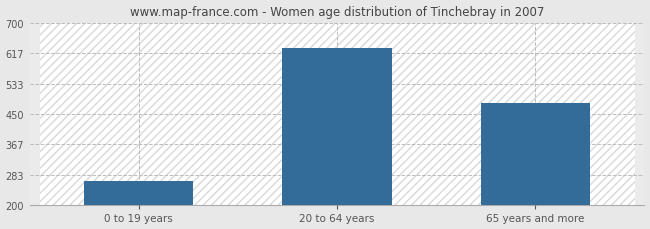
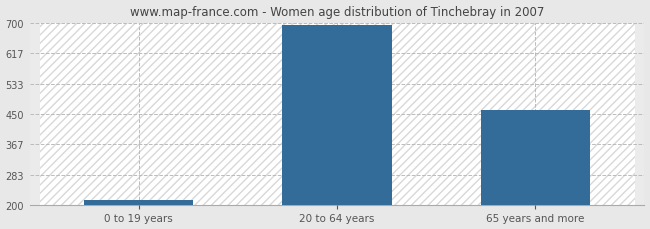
0 to 19 years: 265 -> 213
20 to 64 years: 630 -> 693
65 years and more: 480 -> 462
